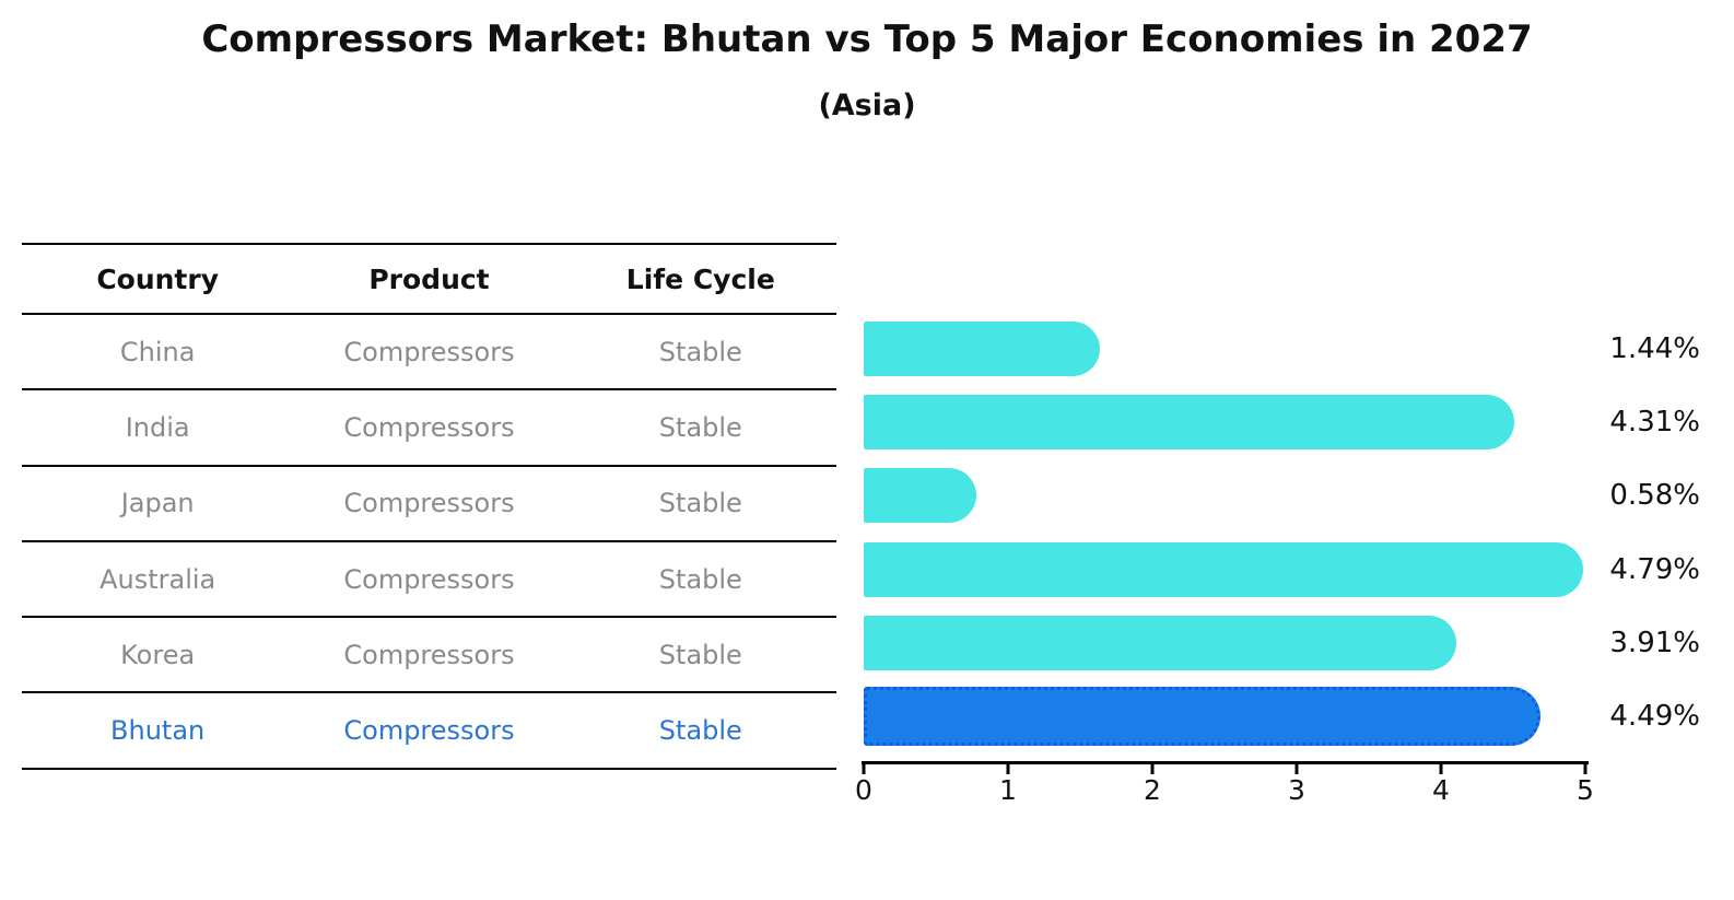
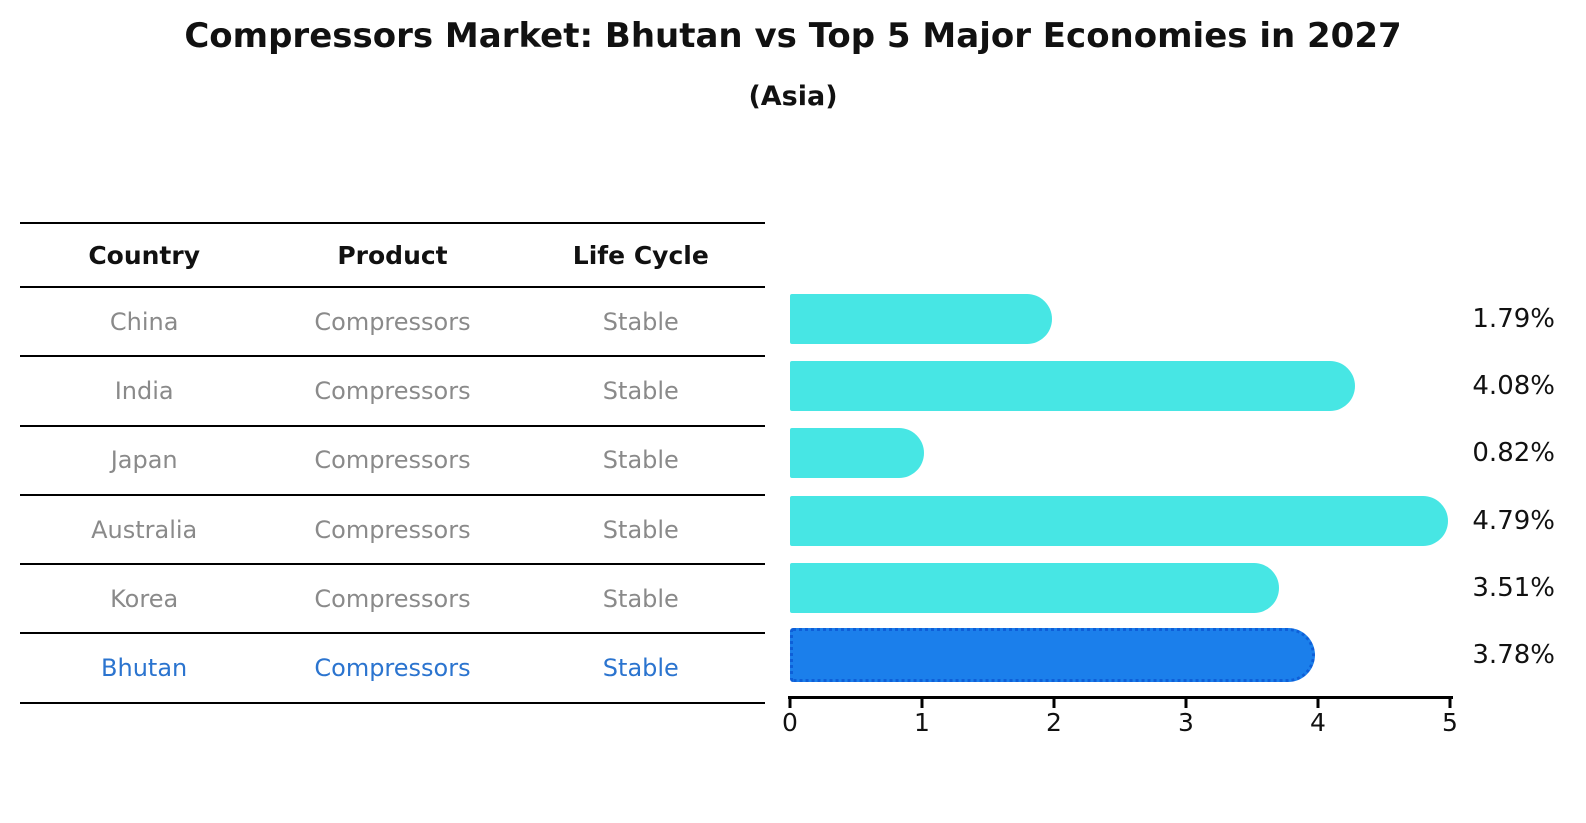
China: 1.44% -> 1.79%
India: 4.31% -> 4.08%
Japan: 0.58% -> 0.82%
Korea: 3.91% -> 3.51%
Bhutan: 4.49% -> 3.78%
